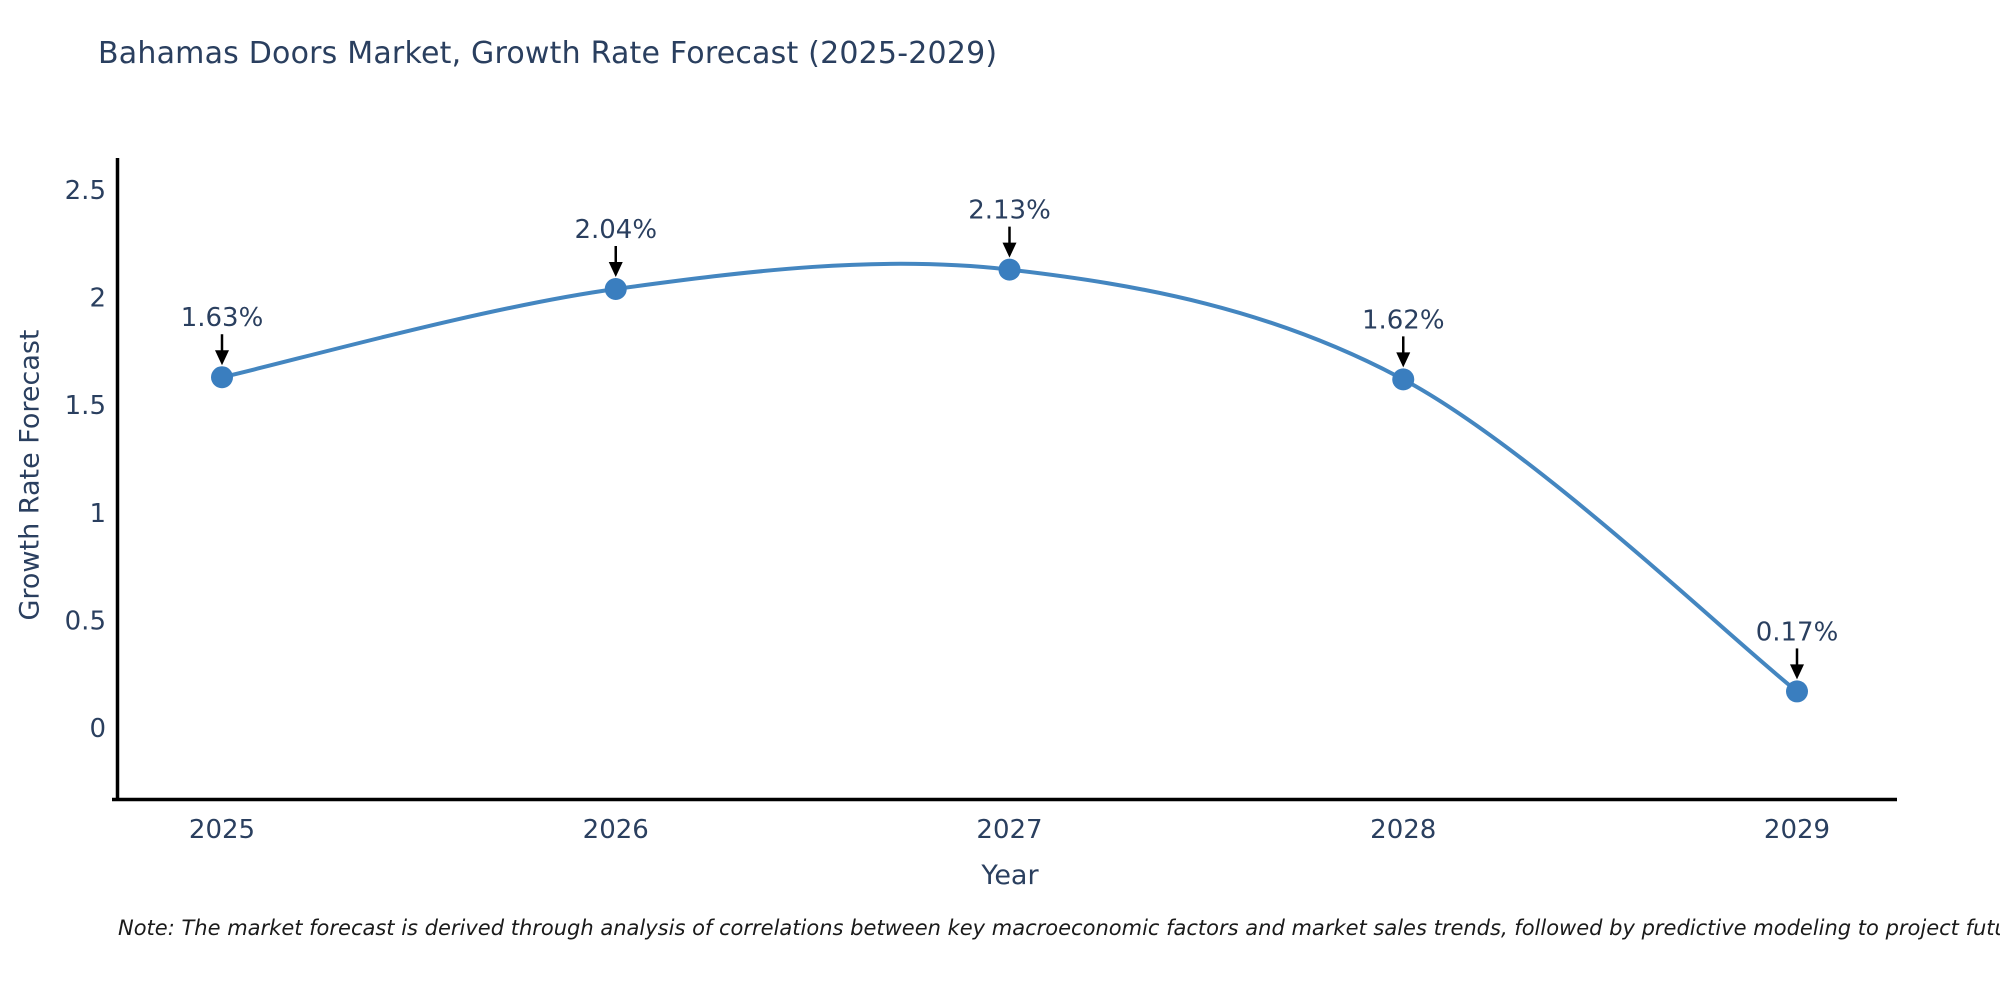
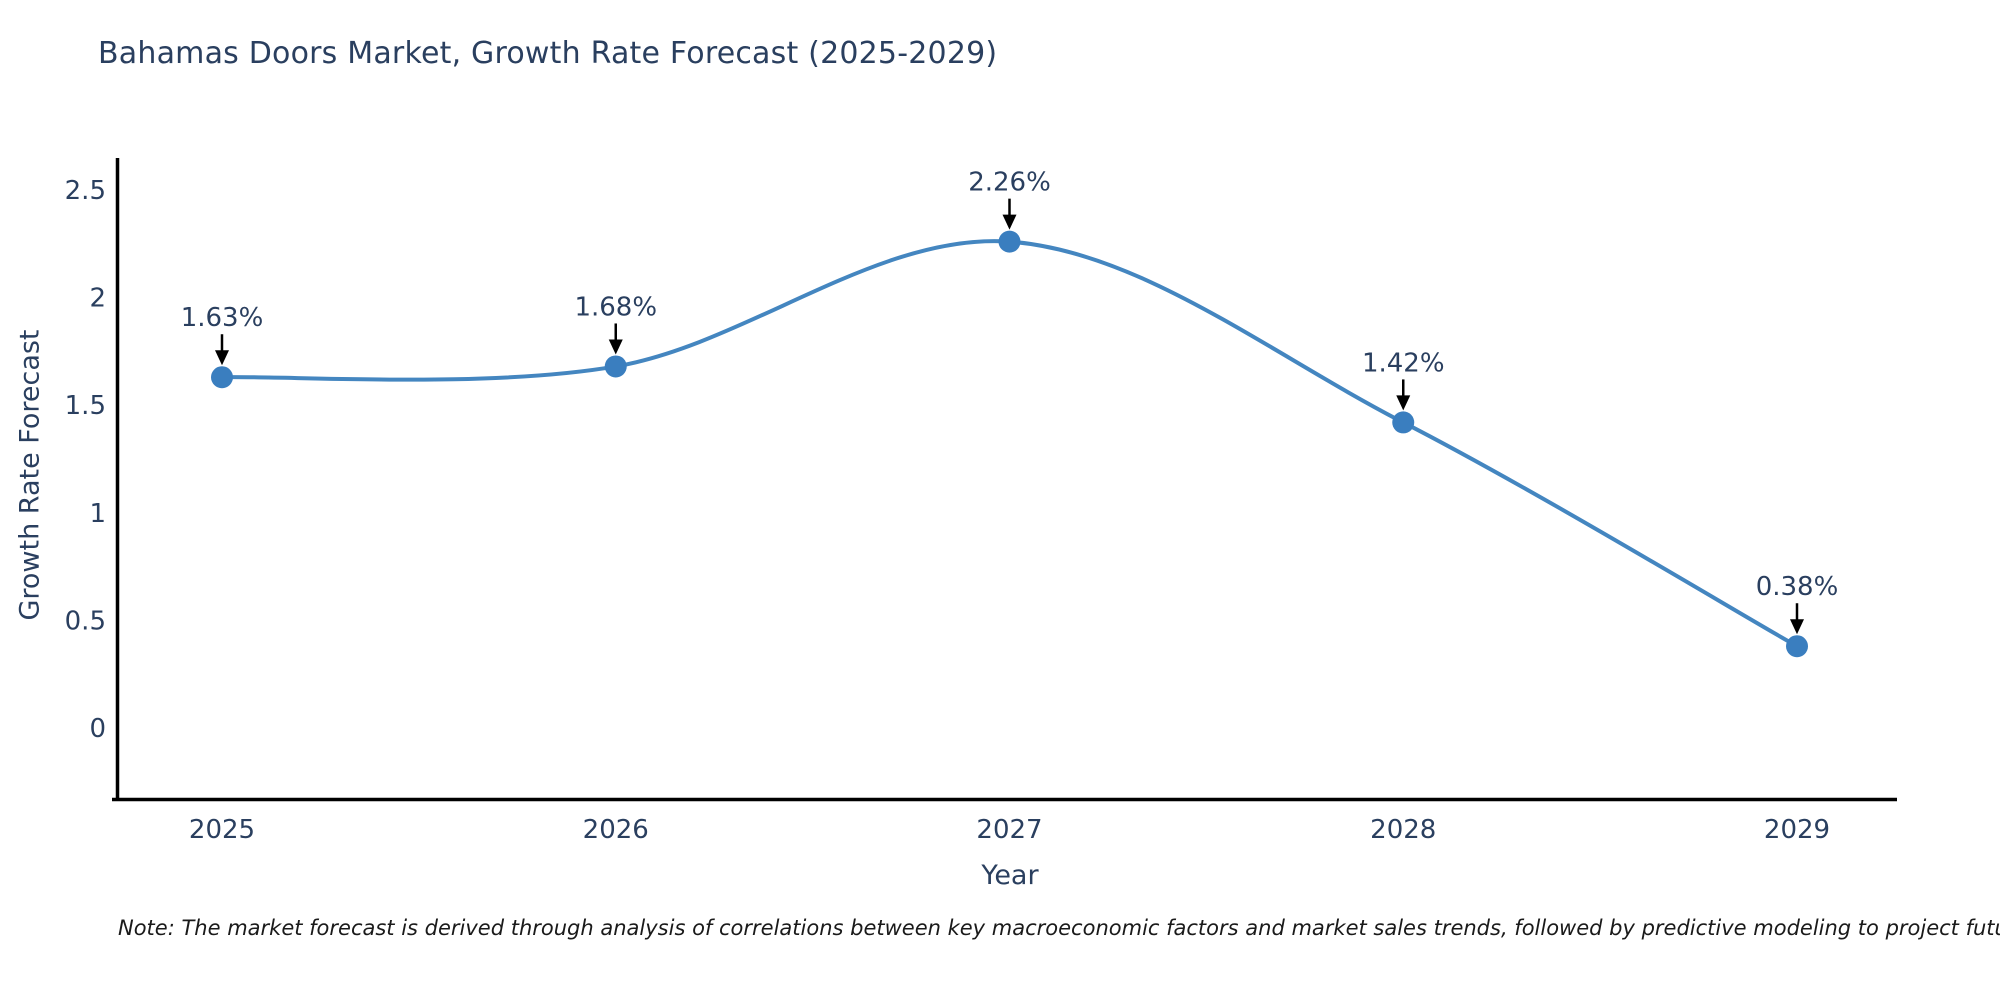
2026: 2.04% -> 1.68%
2027: 2.13% -> 2.26%
2028: 1.62% -> 1.42%
2029: 0.17% -> 0.38%
